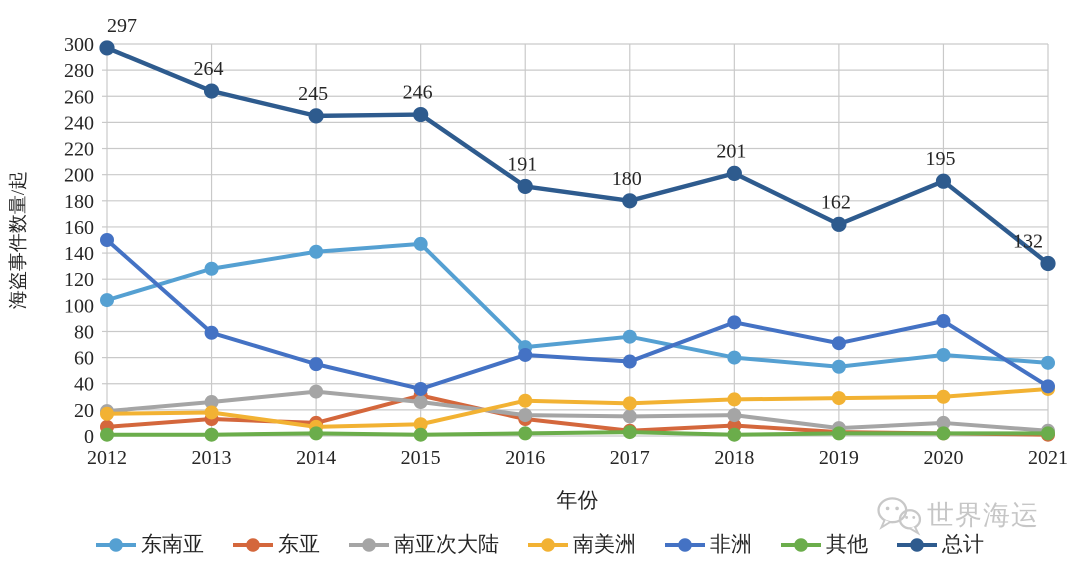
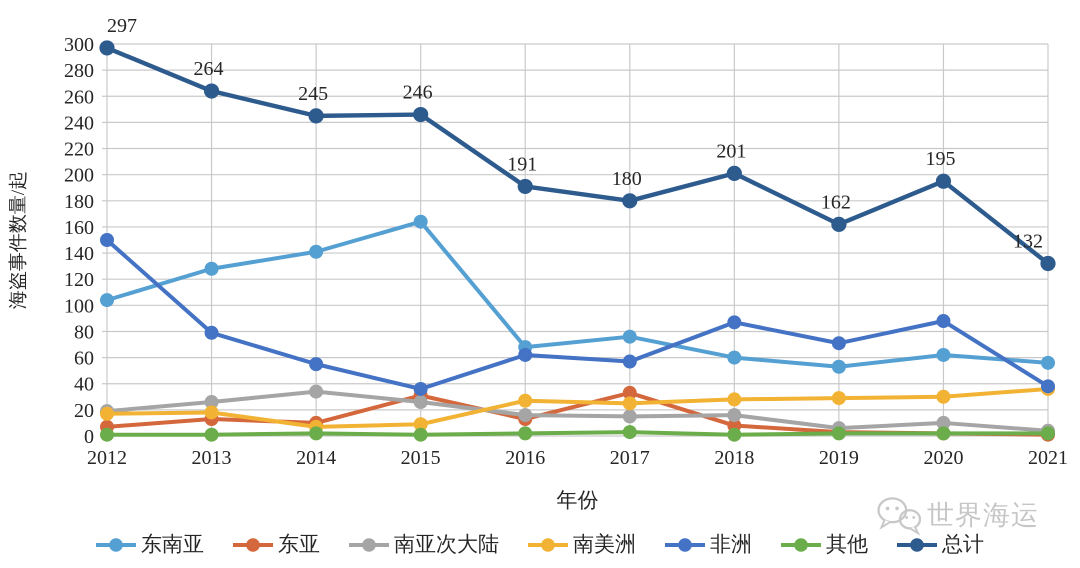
东南亚/2015: 147 -> 164
东亚/2017: 4 -> 33
